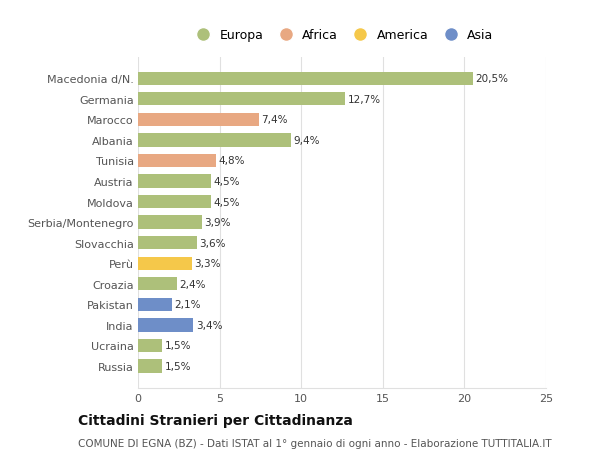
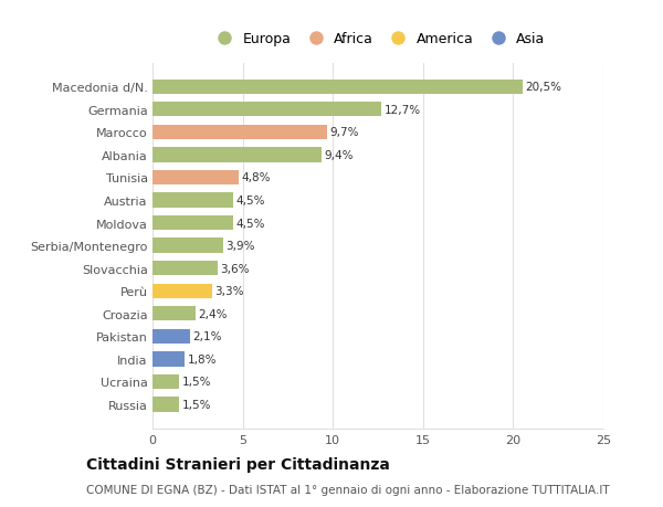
Marocco: 7,4% -> 9,7%
India: 3,4% -> 1,8%
